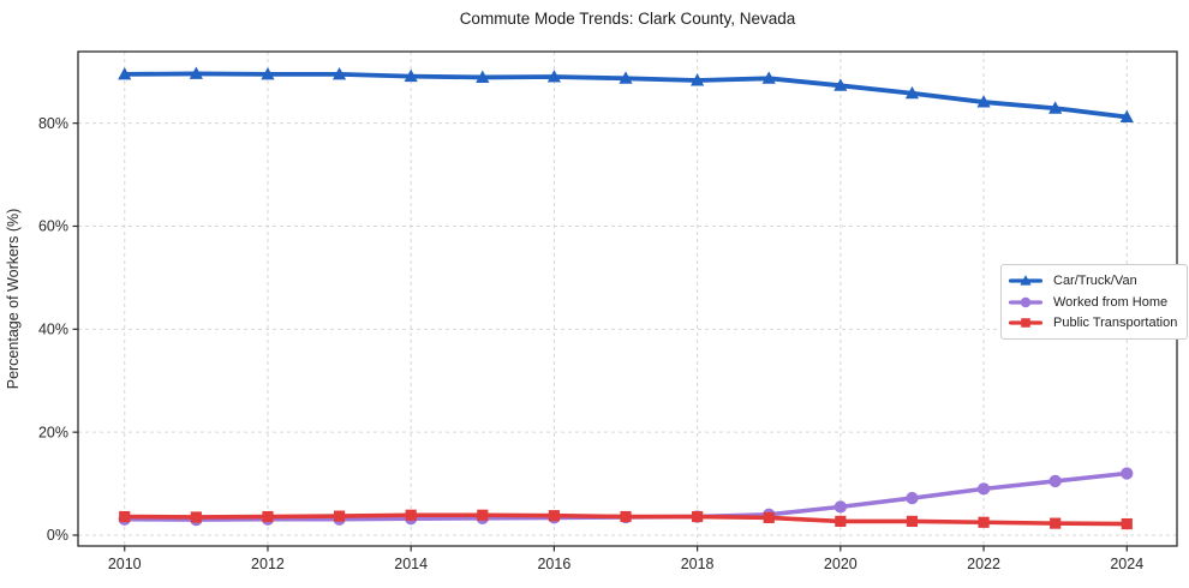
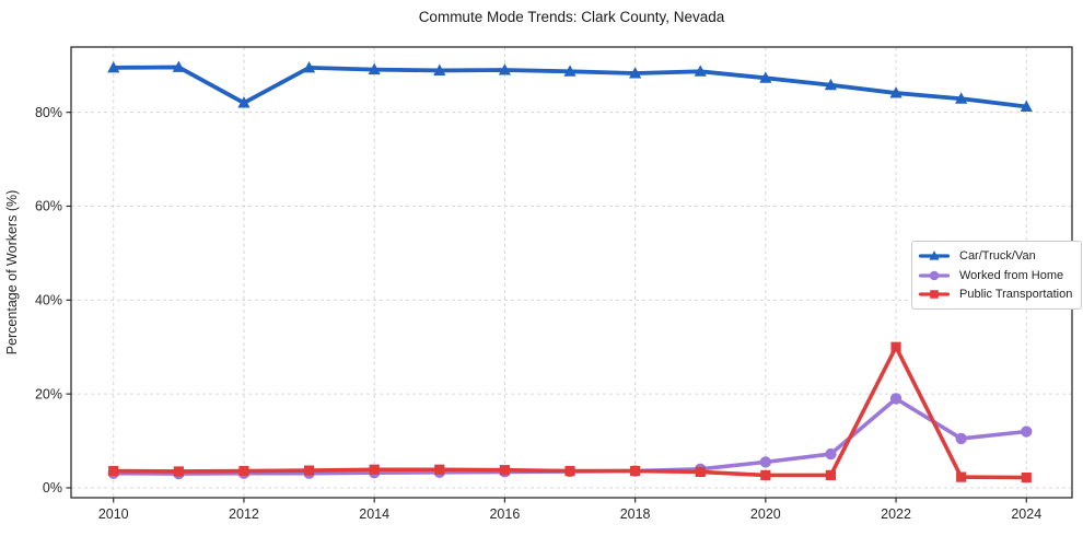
Car/Truck/Van/2012: 90% -> 82%
Worked from Home/2022: 9% -> 19%
Public Transportation/2022: 2% -> 30%
